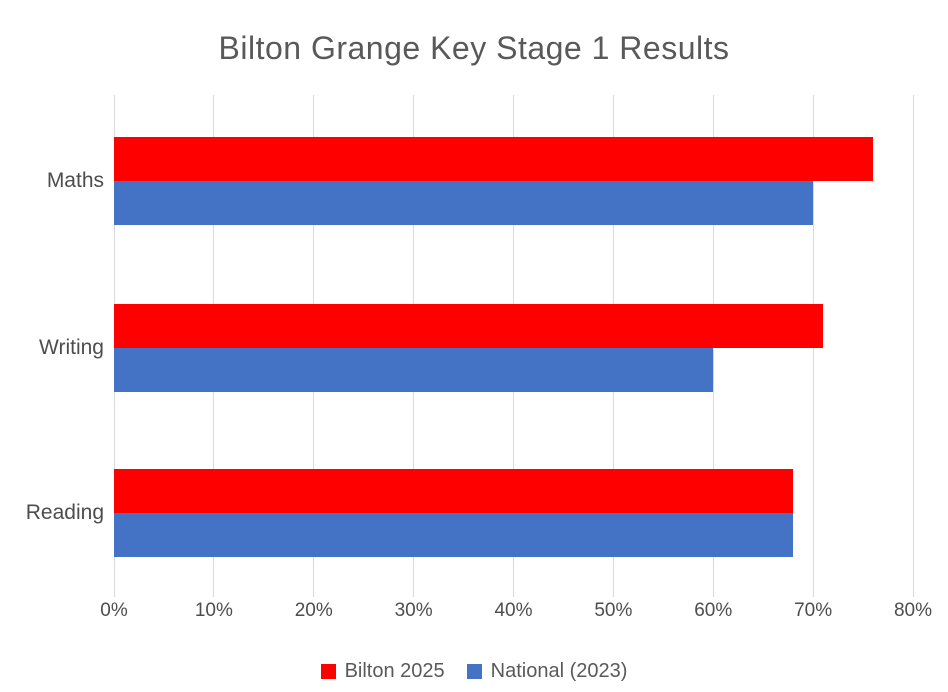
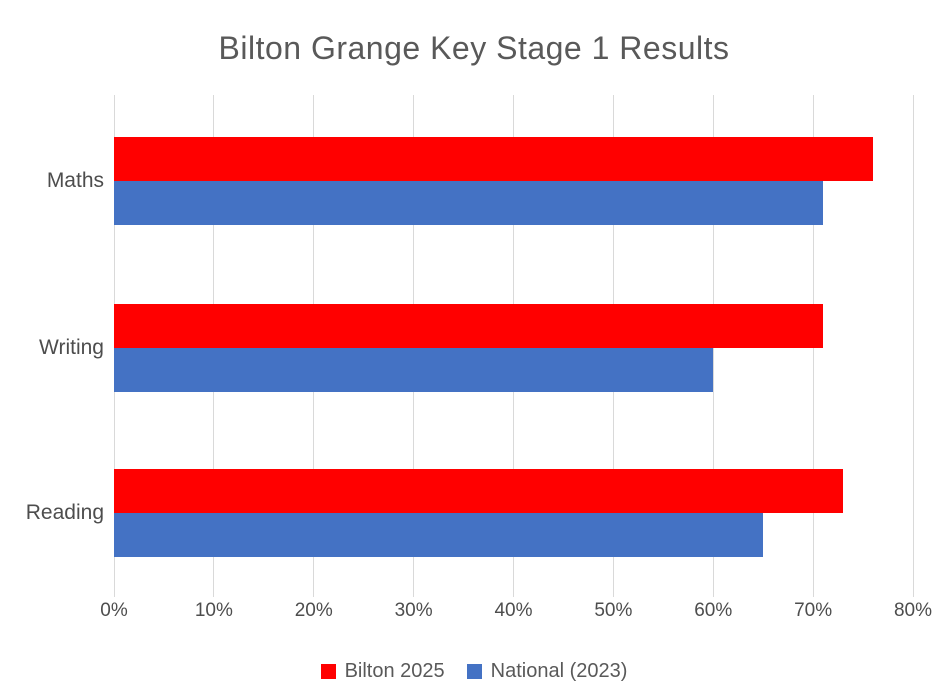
National (2023)/Maths: 70% -> 71%
Bilton 2025/Reading: 68% -> 73%
National (2023)/Reading: 68% -> 65%
